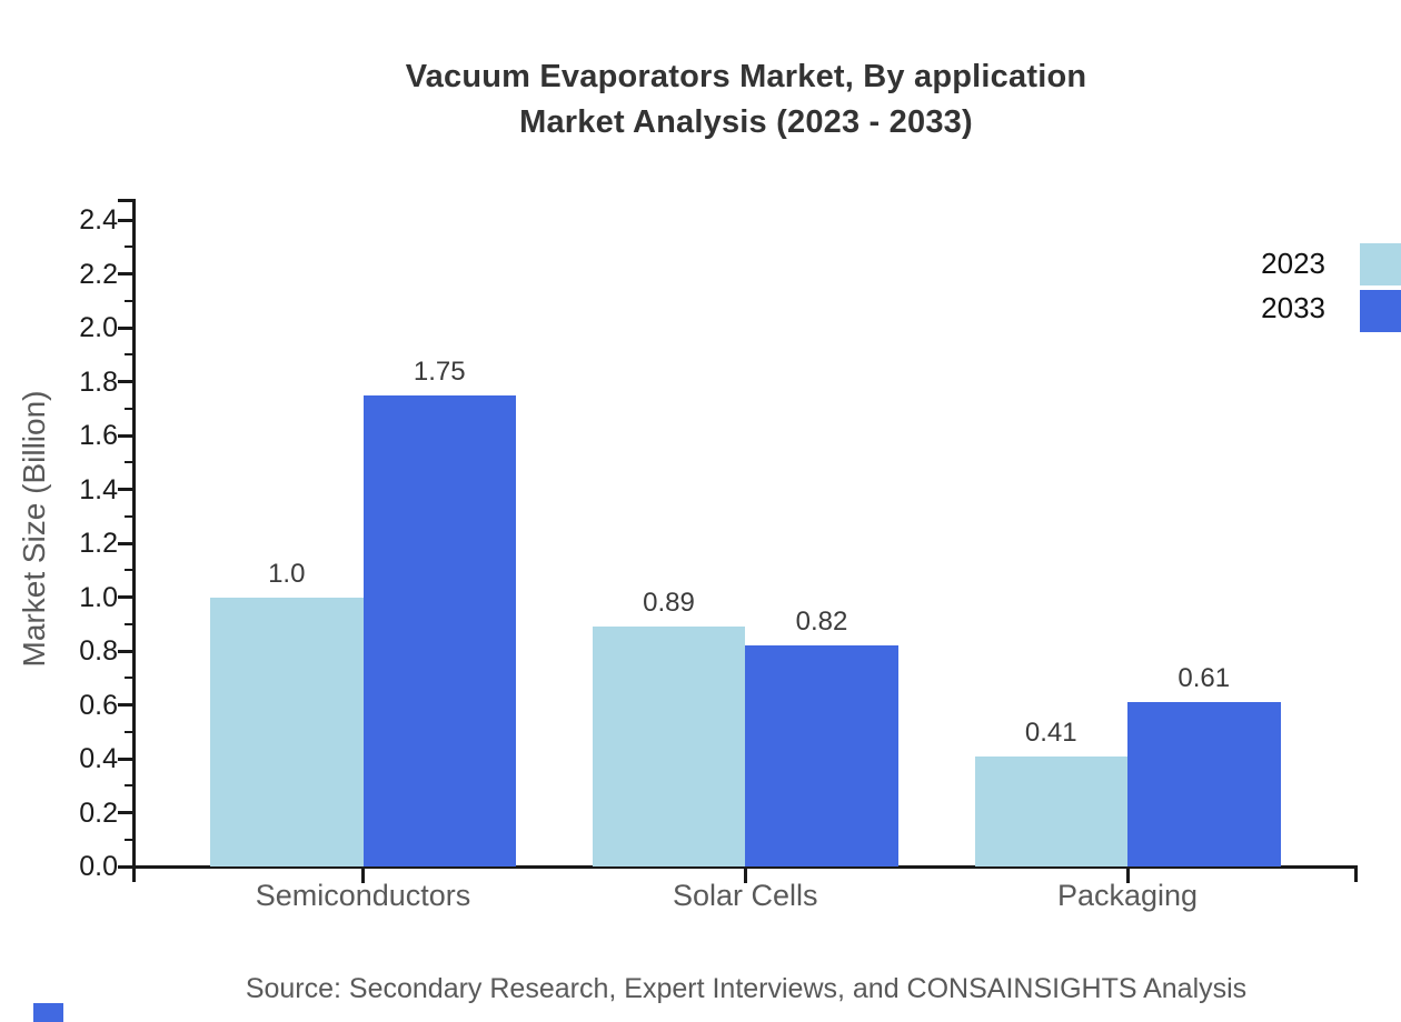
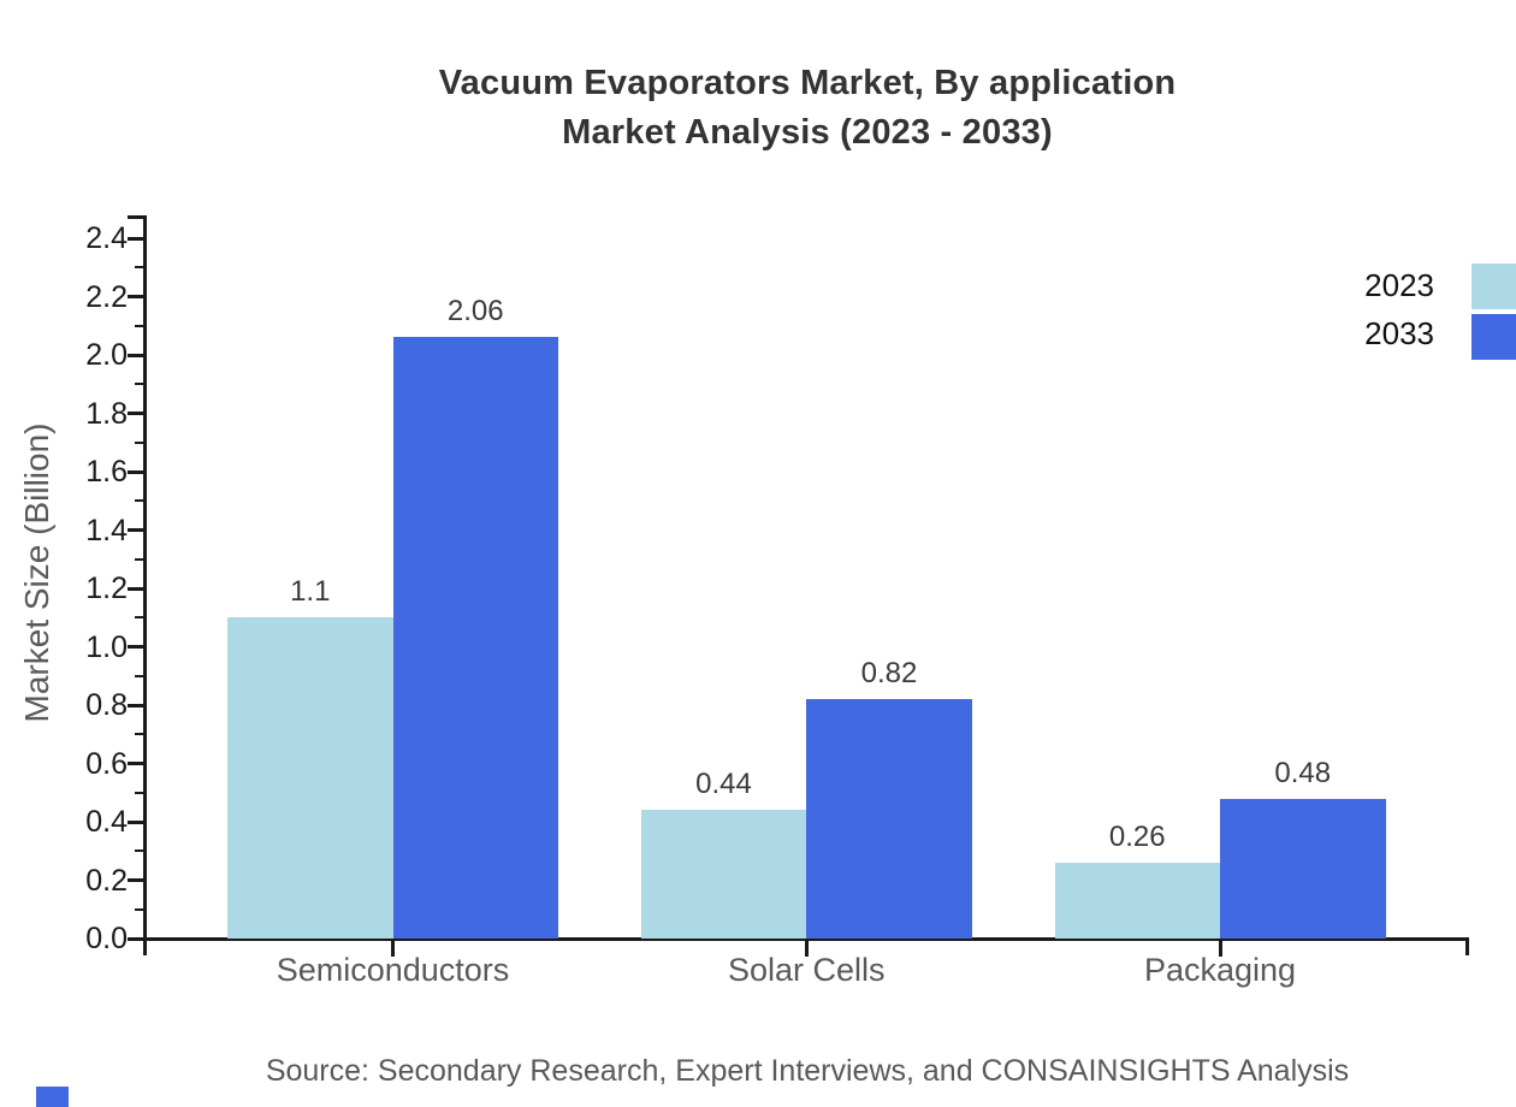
2023/Semiconductors: 1.0 -> 1.1
2033/Semiconductors: 1.75 -> 2.06
2023/Solar Cells: 0.89 -> 0.44
2023/Packaging: 0.41 -> 0.26
2033/Packaging: 0.61 -> 0.48
